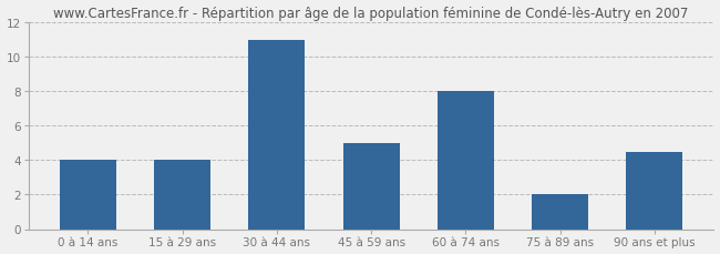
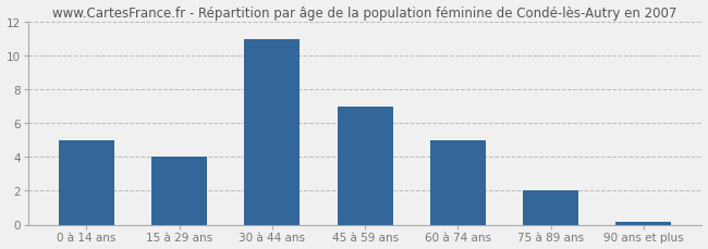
0 à 14 ans: 4.0 -> 5.0
45 à 59 ans: 5.0 -> 7.0
60 à 74 ans: 8.0 -> 5.0
90 ans et plus: 4.5 -> 0.1
